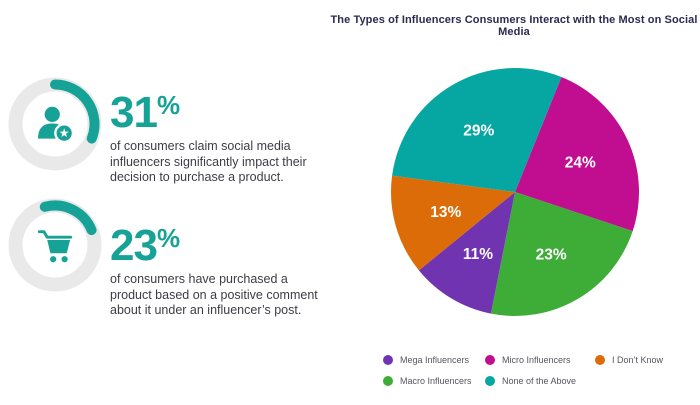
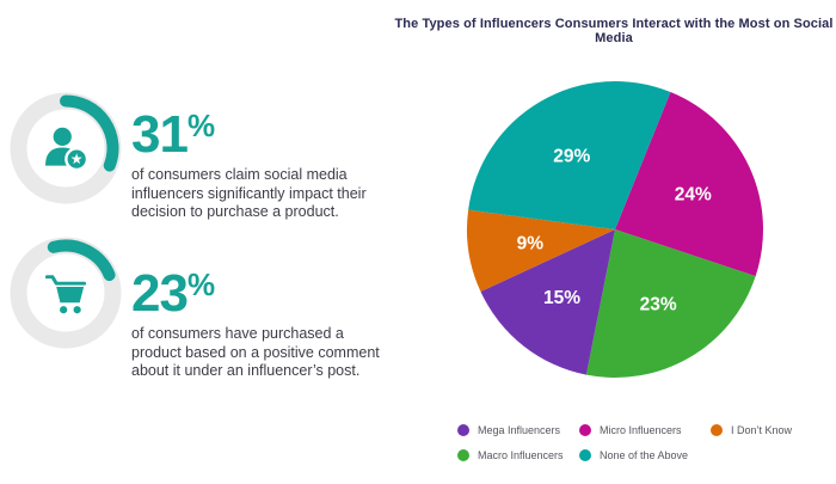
Mega Influencers: 11% -> 15%
I Don’t Know: 13% -> 9%
